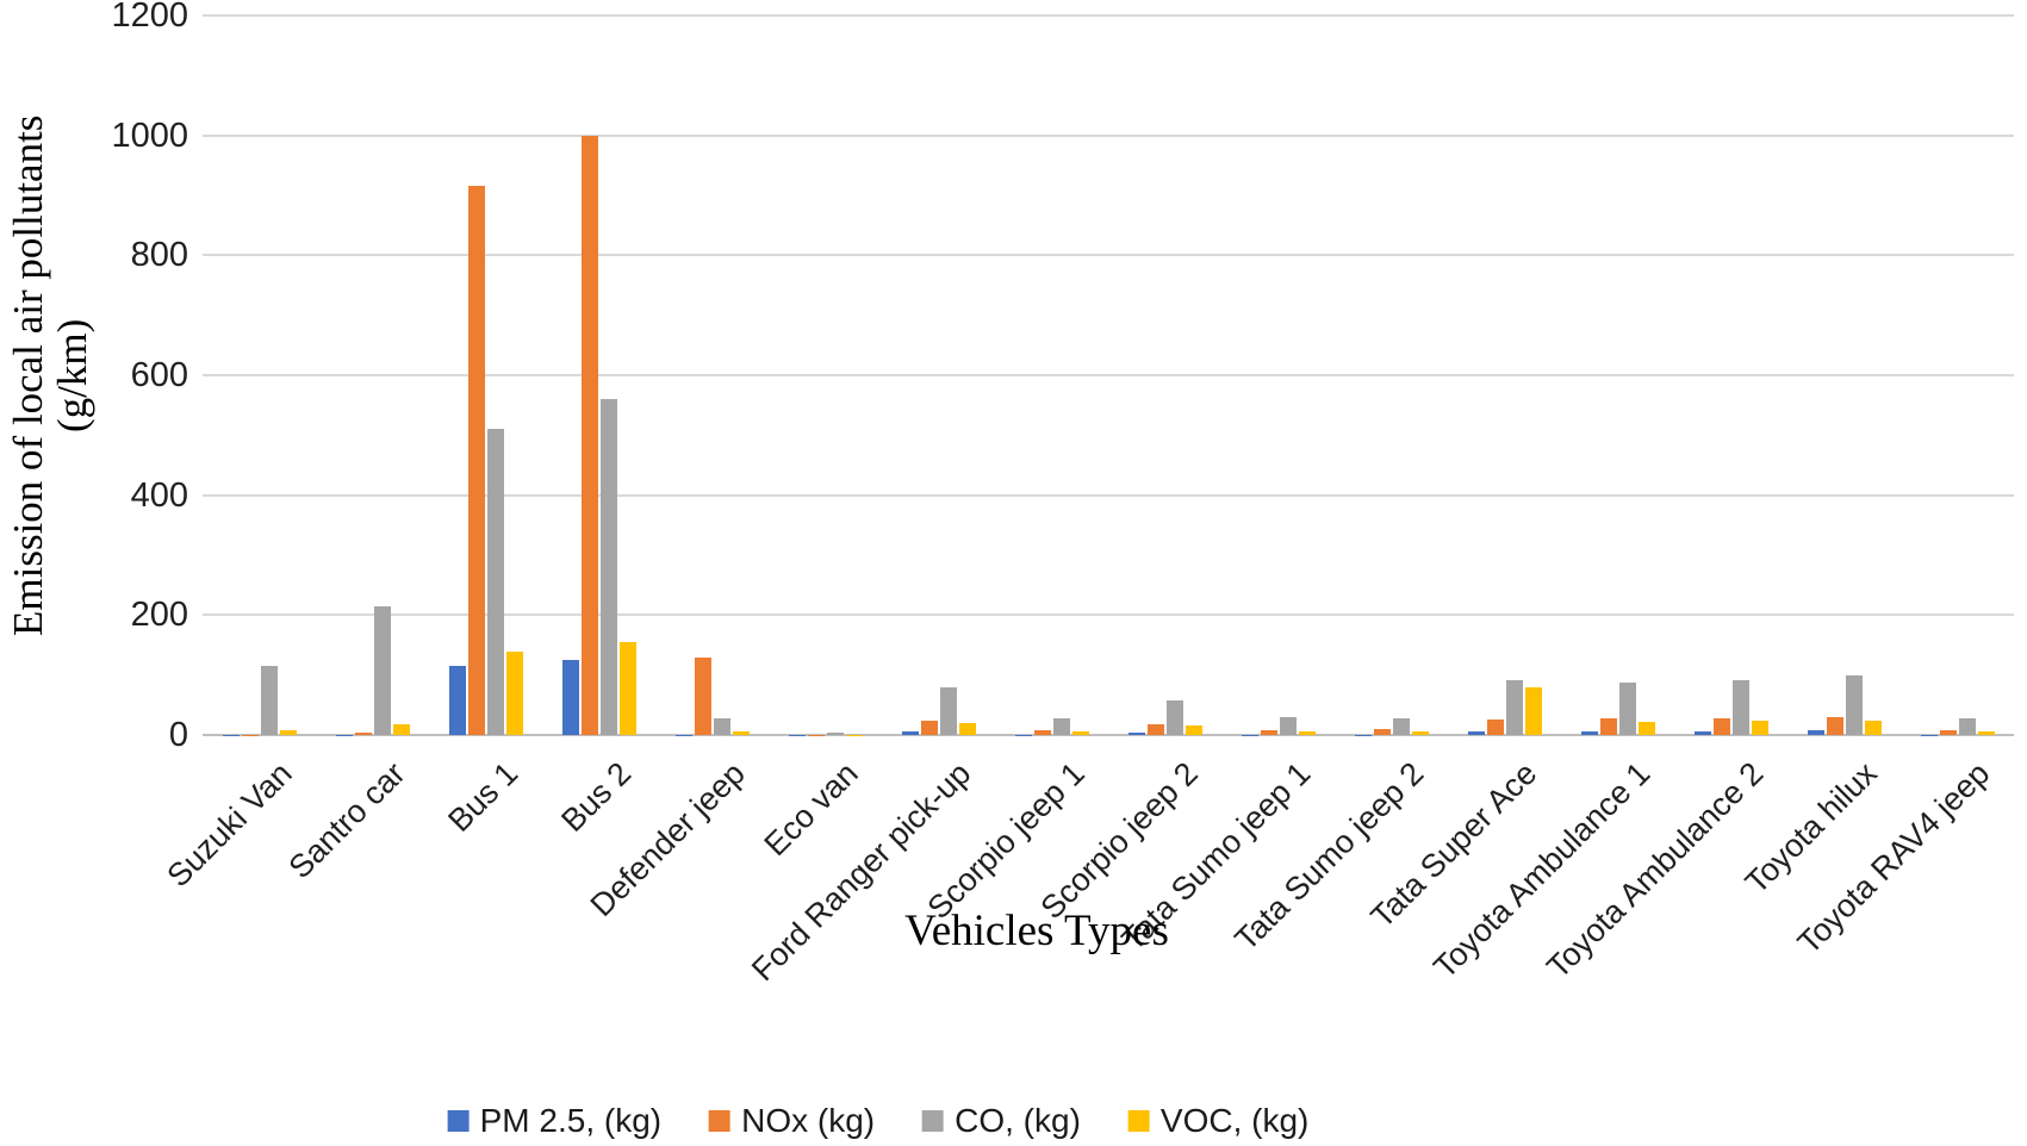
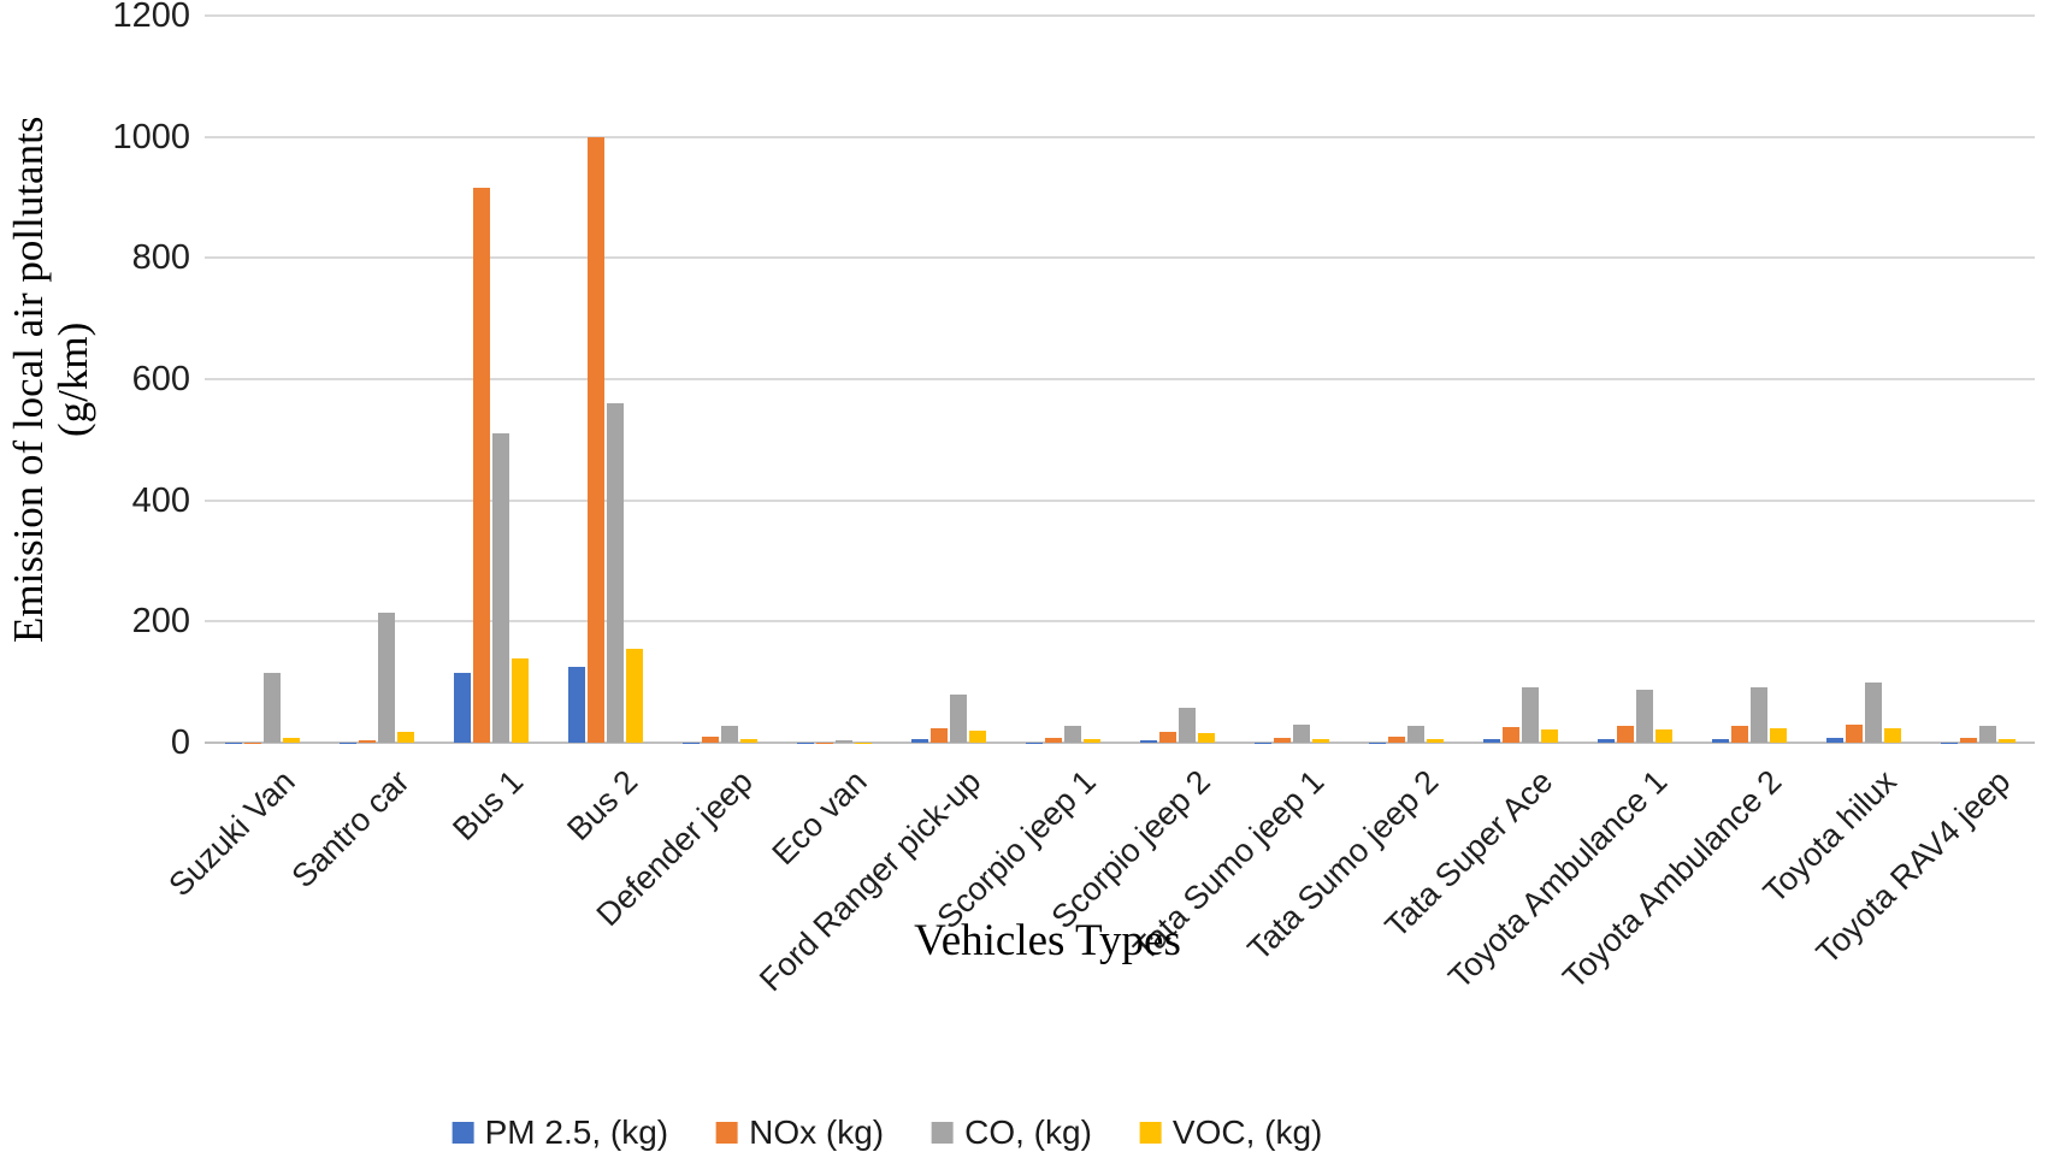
NOx (kg)/Defender jeep: 130 -> 10
VOC, (kg)/Tata Super Ace: 80 -> 20
